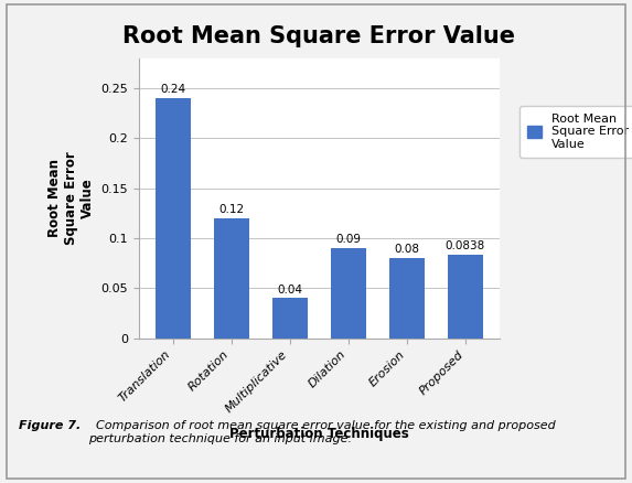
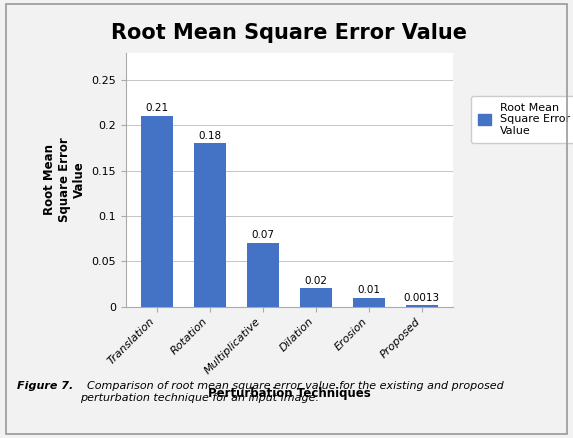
Translation: 0.24 -> 0.21
Rotation: 0.12 -> 0.18
Multiplicative: 0.04 -> 0.07
Dilation: 0.09 -> 0.02
Erosion: 0.08 -> 0.01
Proposed: 0.0838 -> 0.0013
